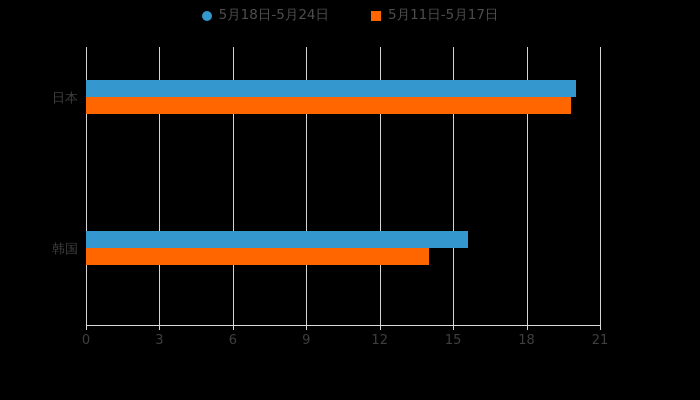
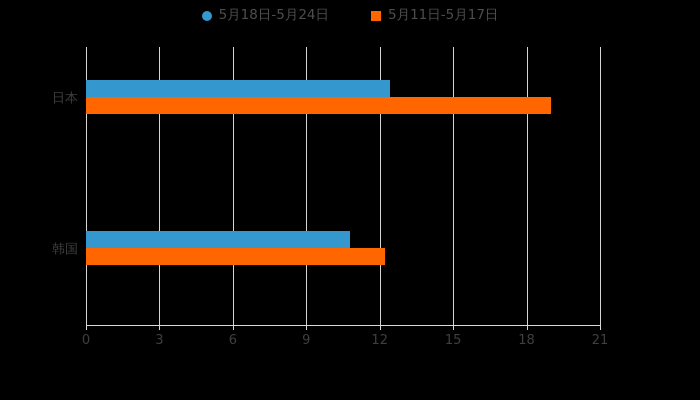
5月18日-5月24日/日本: 20.0 -> 12.4
5月11日-5月17日/日本: 19.8 -> 19.0
5月18日-5月24日/韩国: 15.6 -> 10.8
5月11日-5月17日/韩国: 14.0 -> 12.2
